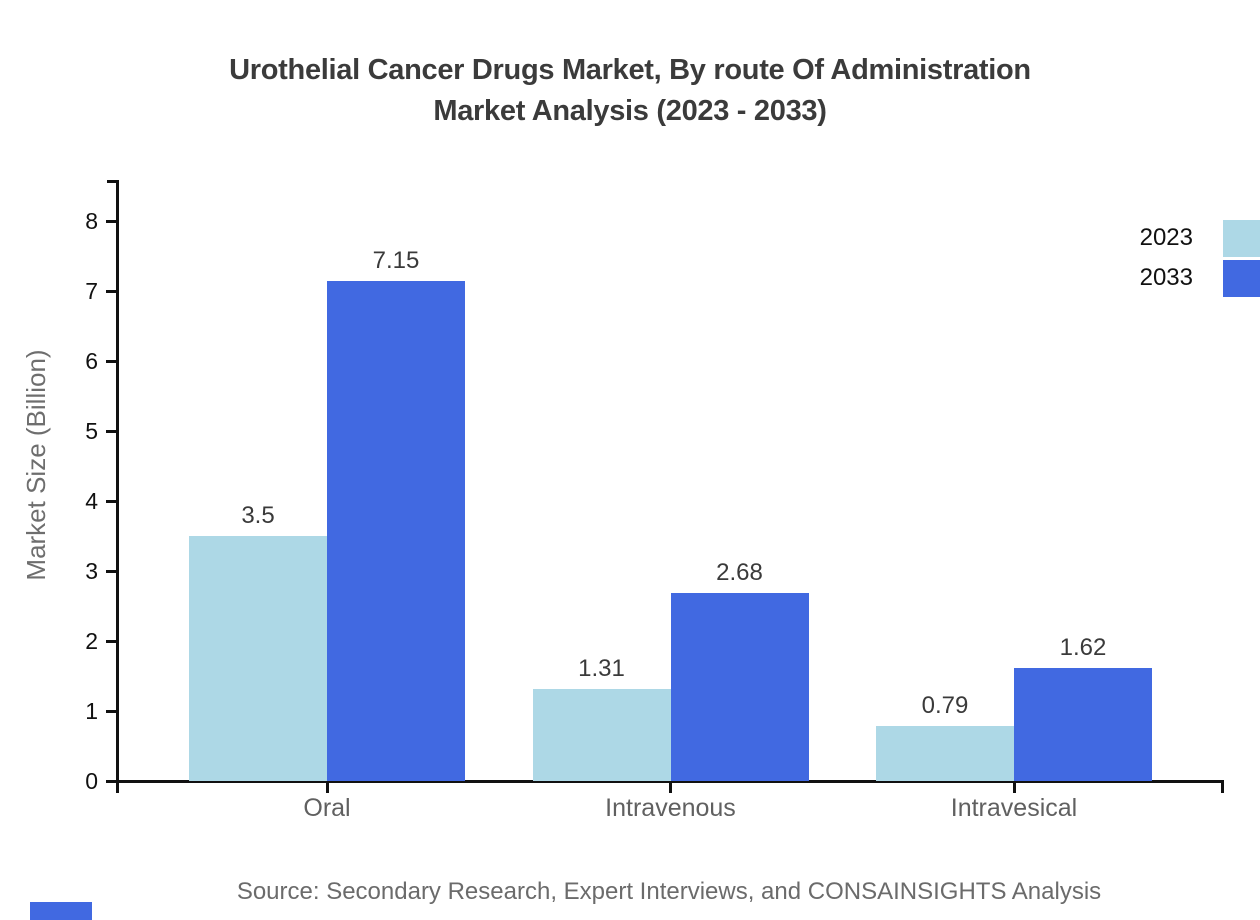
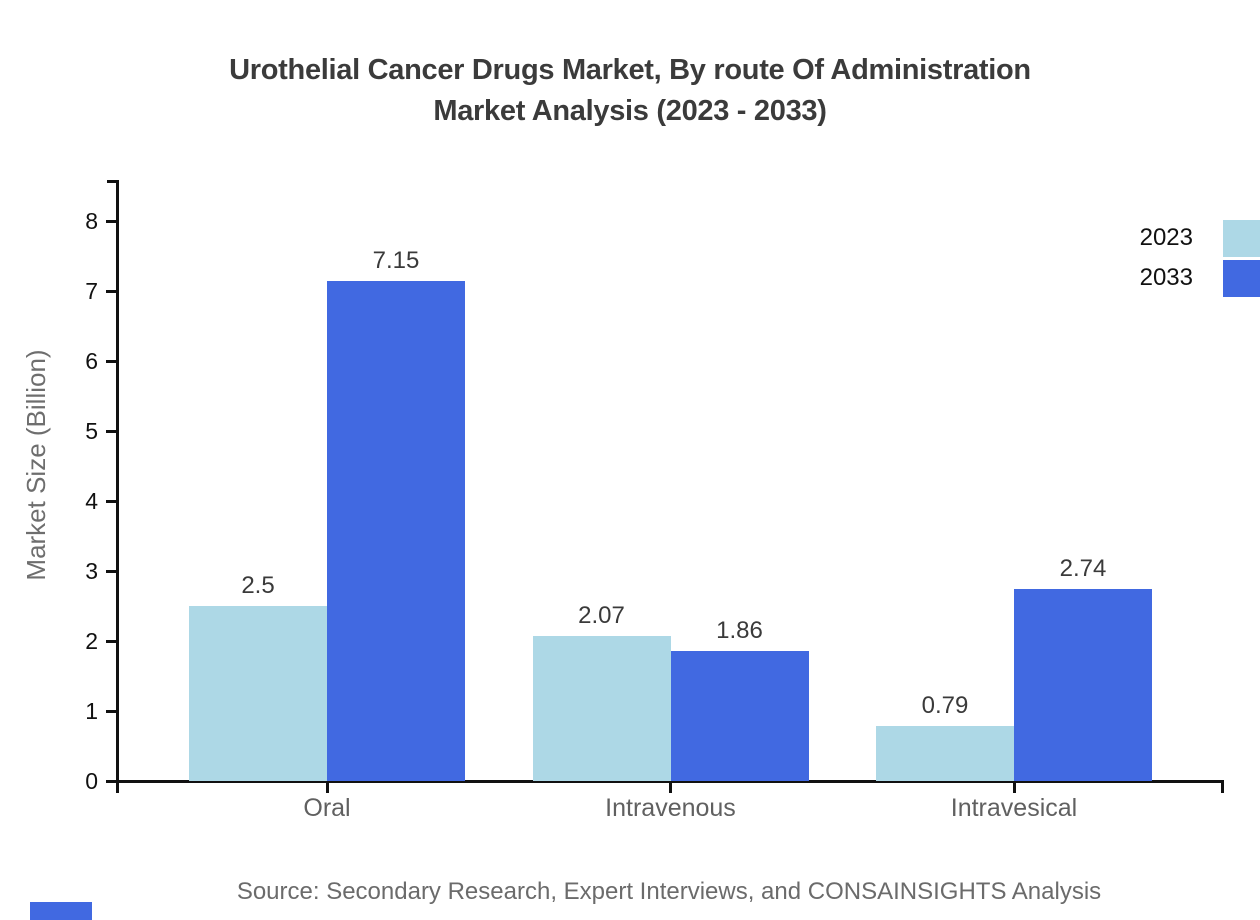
2023/Oral: 3.5 -> 2.5
2023/Intravenous: 1.31 -> 2.07
2033/Intravenous: 2.68 -> 1.86
2033/Intravesical: 1.62 -> 2.74
